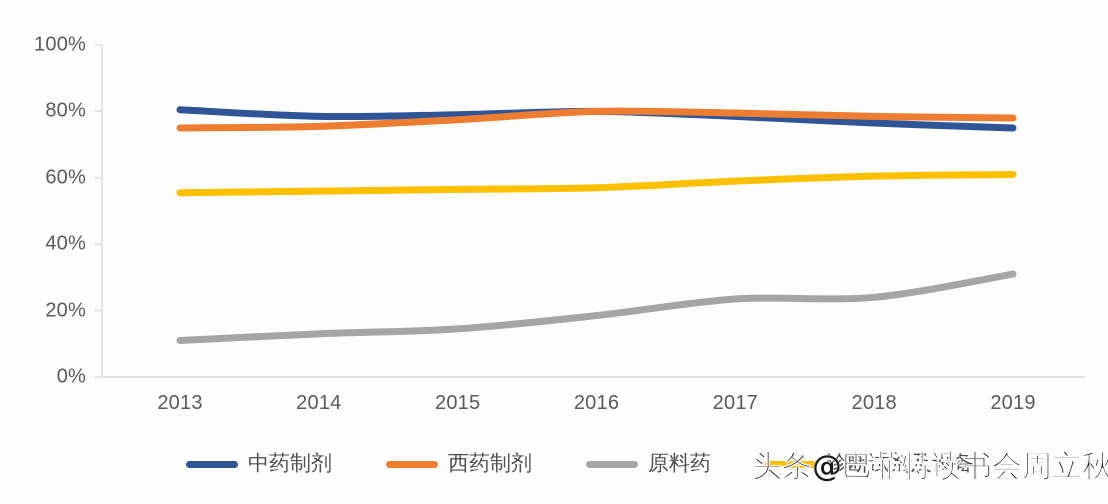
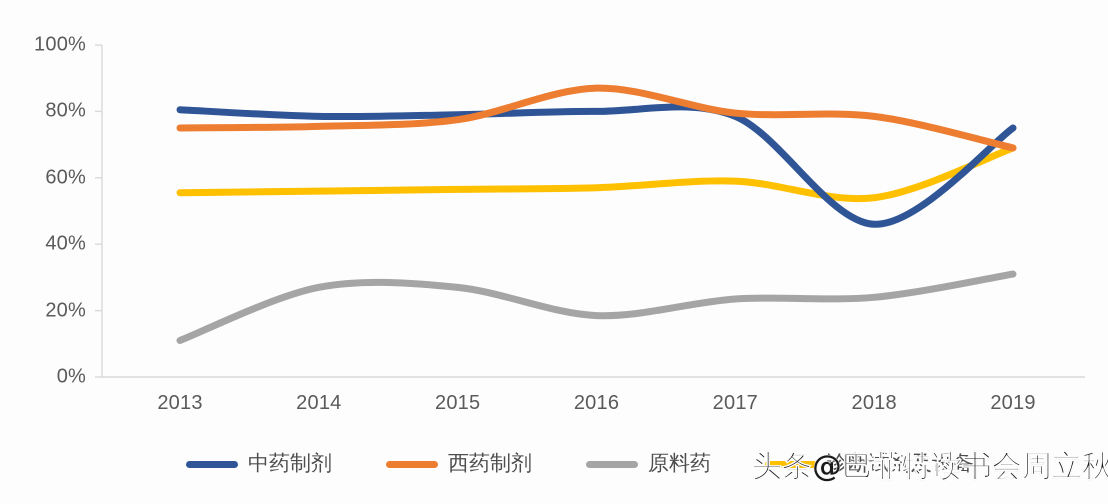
原料药/2014: 13% -> 27%
原料药/2015: 14% -> 27%
西药制剂/2016: 80% -> 87%
中药制剂/2018: 76% -> 46%
诊断试剂及设备/2018: 60% -> 54%
西药制剂/2019: 78% -> 69%
诊断试剂及设备/2019: 61% -> 69%
